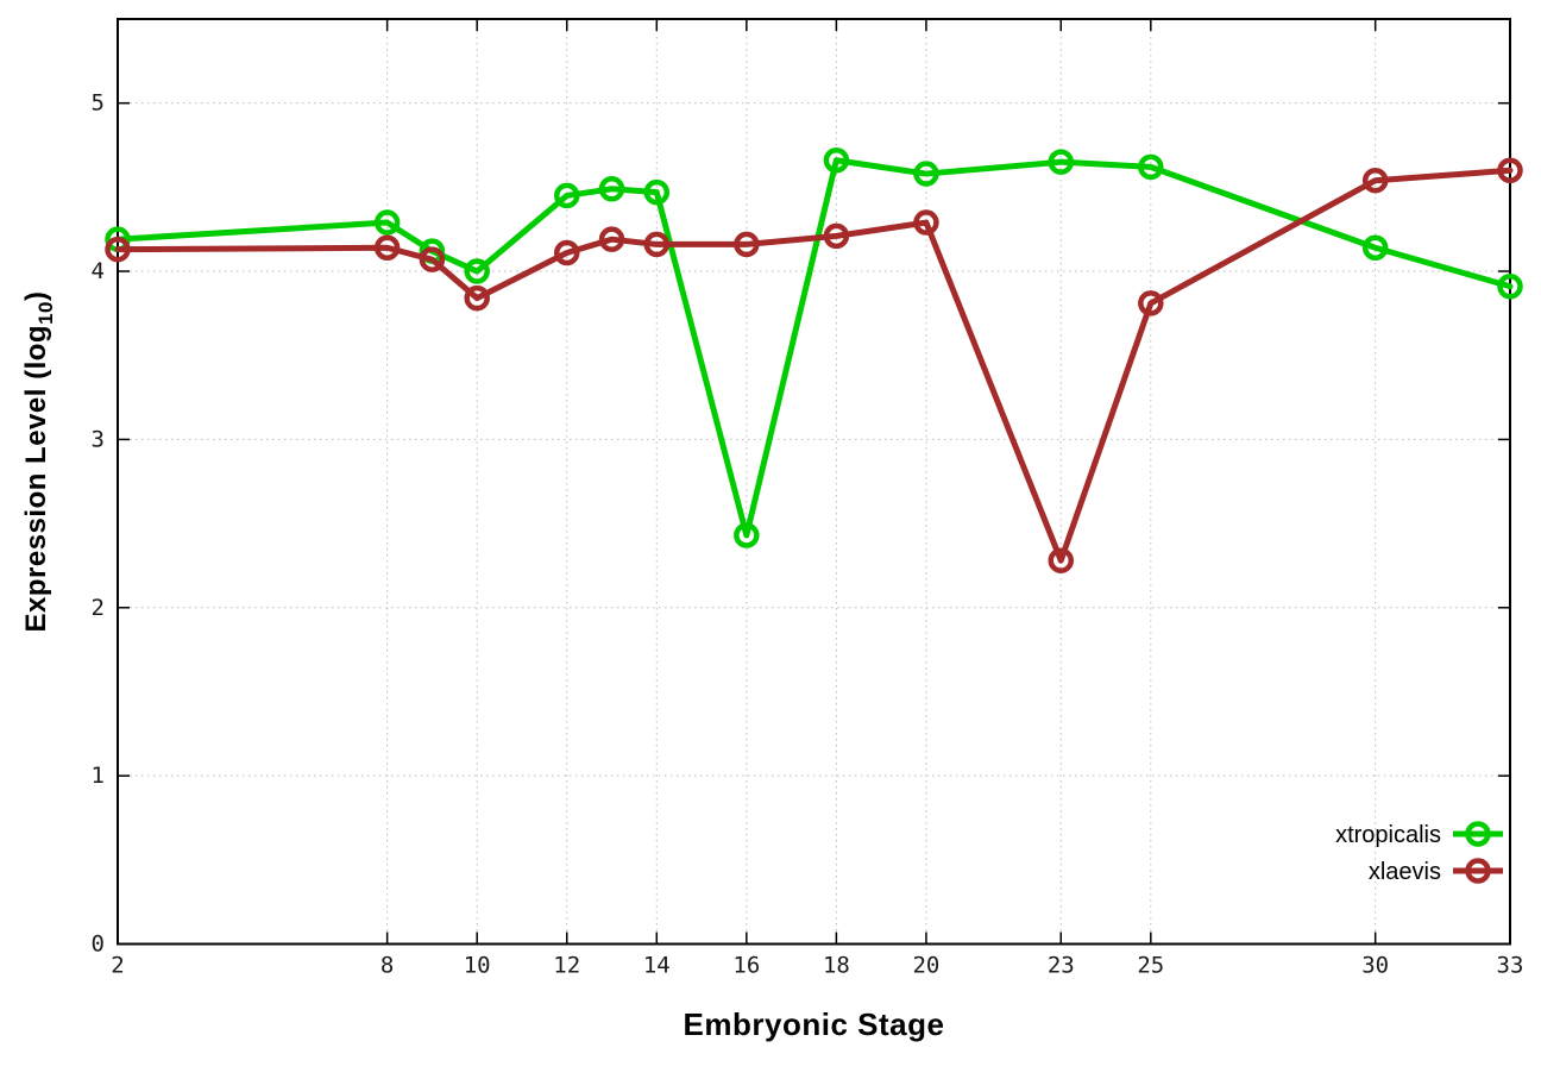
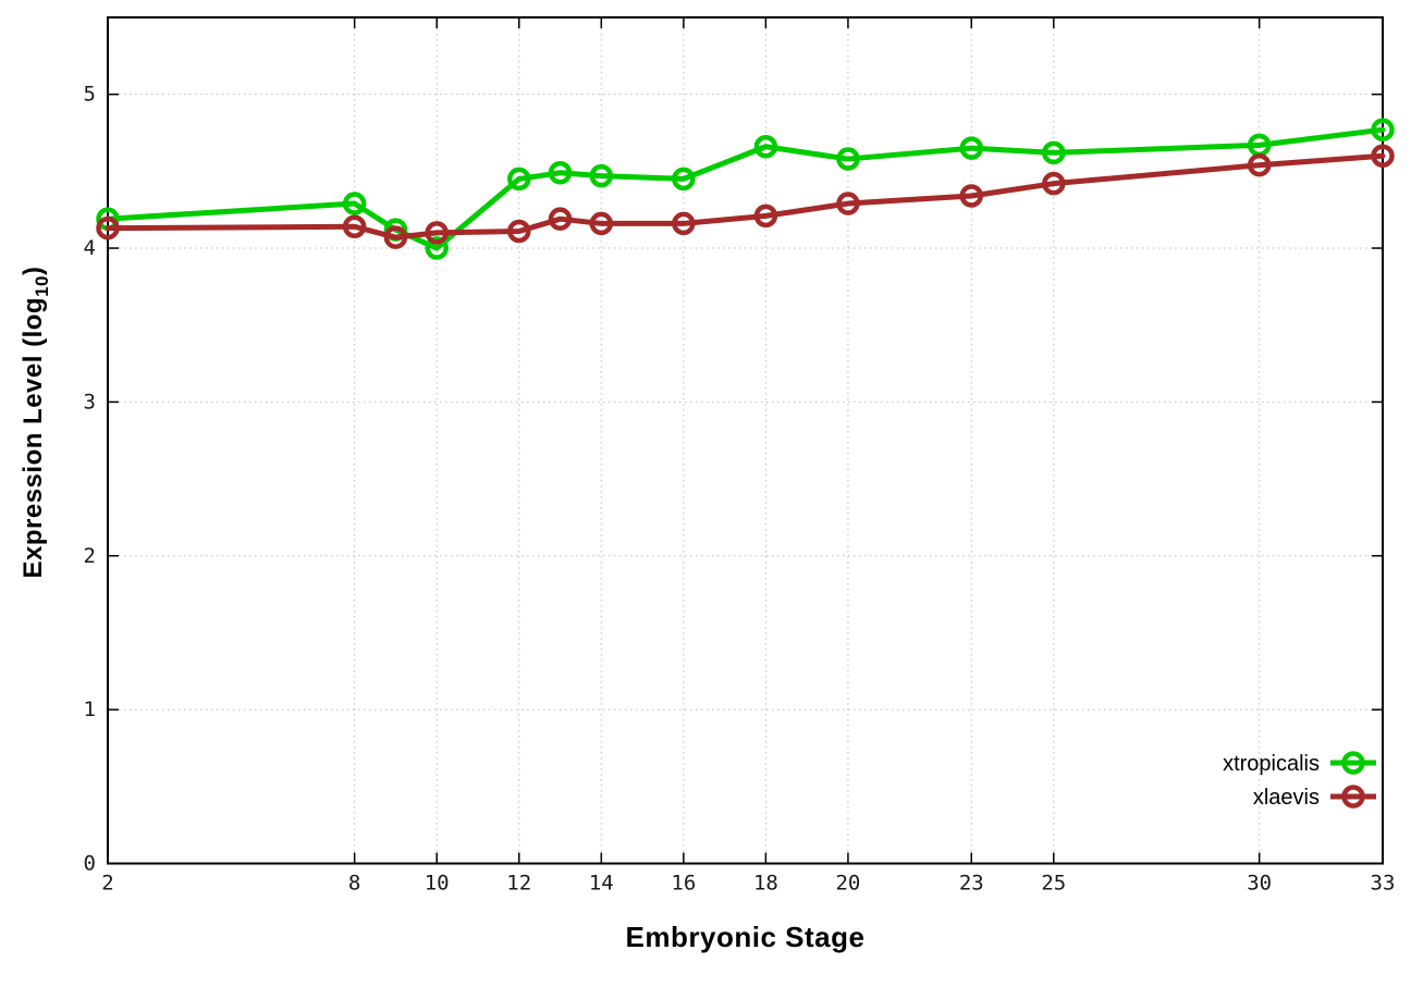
xlaevis/10: 3.84 -> 4.10
xtropicalis/16: 2.43 -> 4.45
xlaevis/23: 2.28 -> 4.34
xlaevis/25: 3.81 -> 4.42
xtropicalis/30: 4.14 -> 4.67
xtropicalis/33: 3.91 -> 4.77
